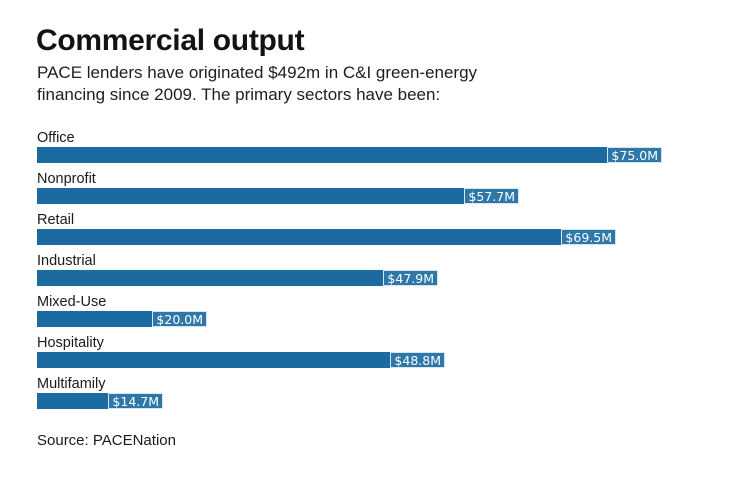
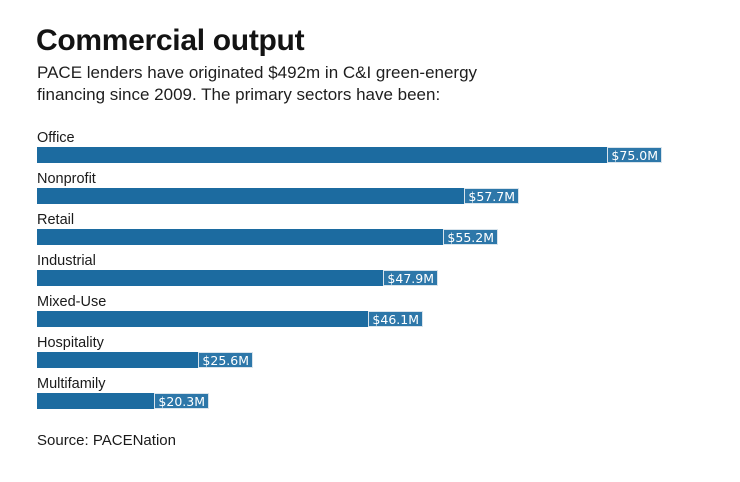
Retail: $69.5M -> $55.2M
Mixed-Use: $20.0M -> $46.1M
Hospitality: $48.8M -> $25.6M
Multifamily: $14.7M -> $20.3M
